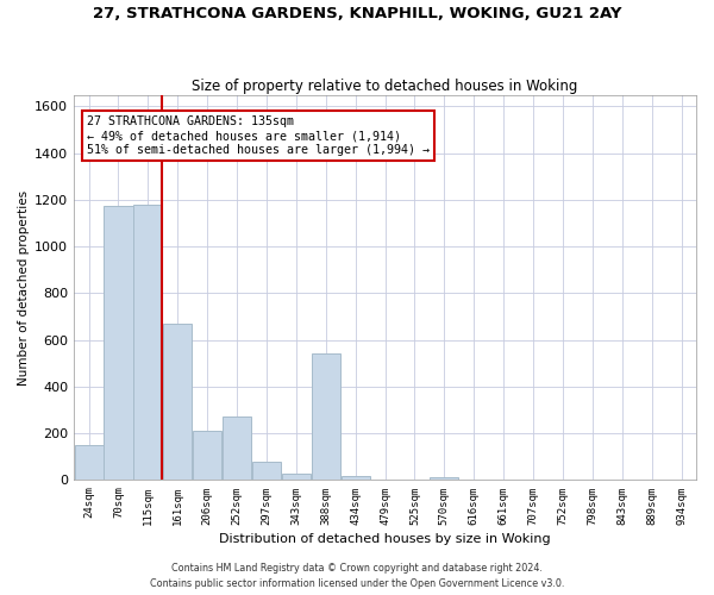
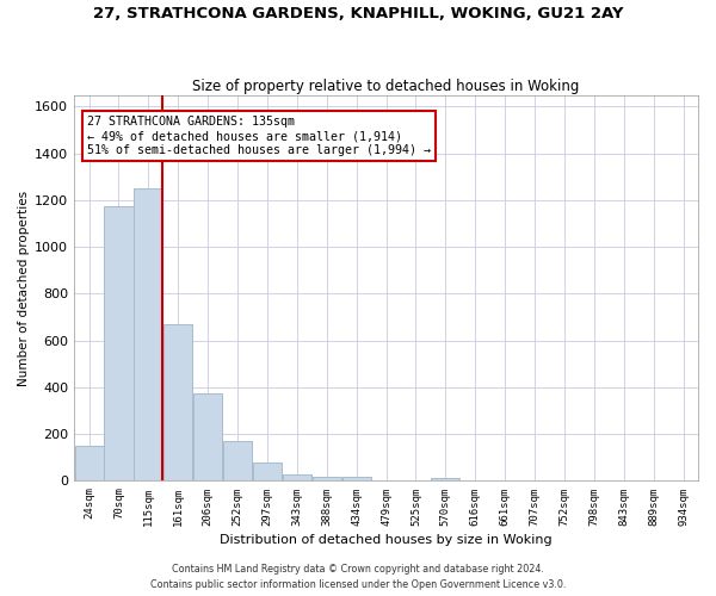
115sqm: 1180 -> 1250
206sqm: 210 -> 380
252sqm: 270 -> 170
388sqm: 540 -> 20
